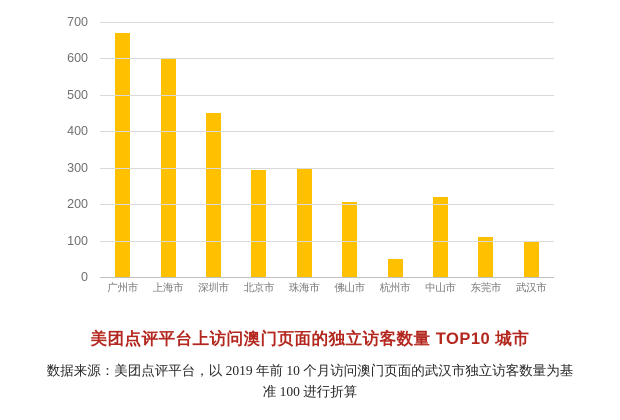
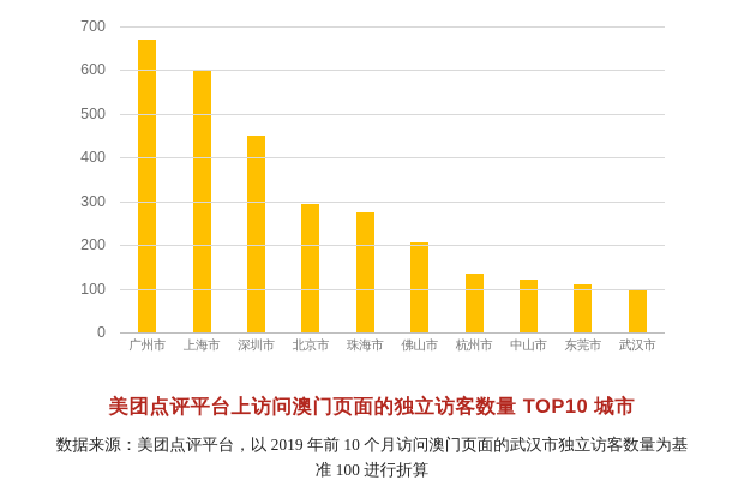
珠海市: 300 -> 280
杭州市: 50 -> 140
中山市: 220 -> 120
